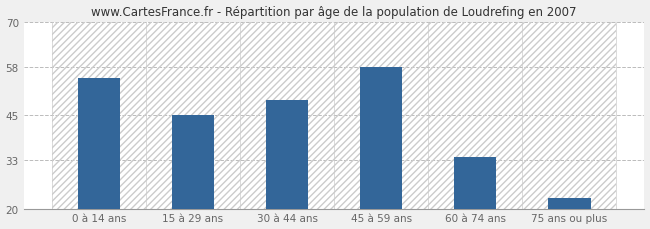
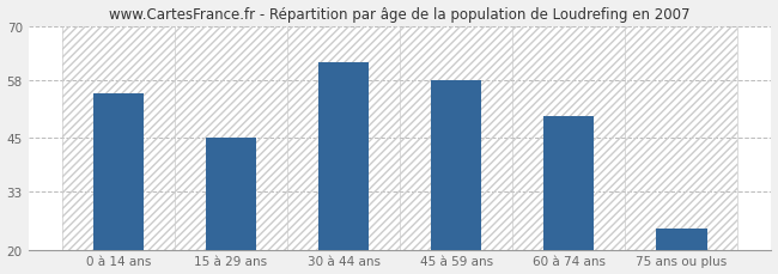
30 à 44 ans: 49 -> 62
60 à 74 ans: 34 -> 50
75 ans ou plus: 23 -> 25
